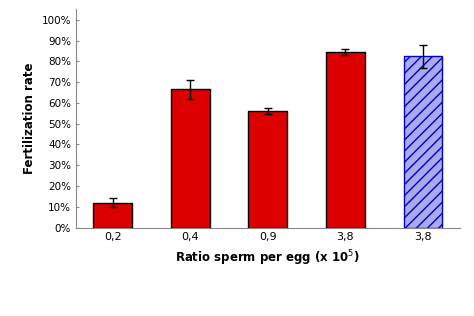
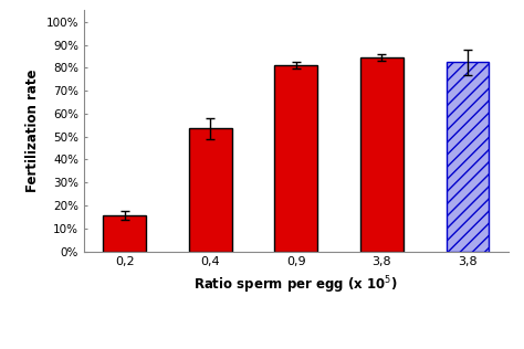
0,2: 12.0% -> 15.5%
0,4: 66.5% -> 53.5%
0,9: 56.0% -> 81.0%
